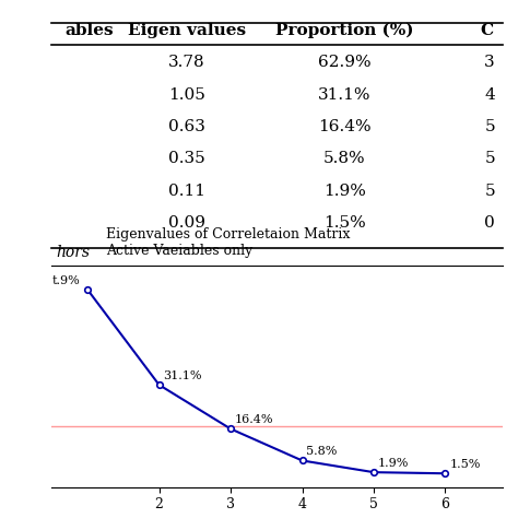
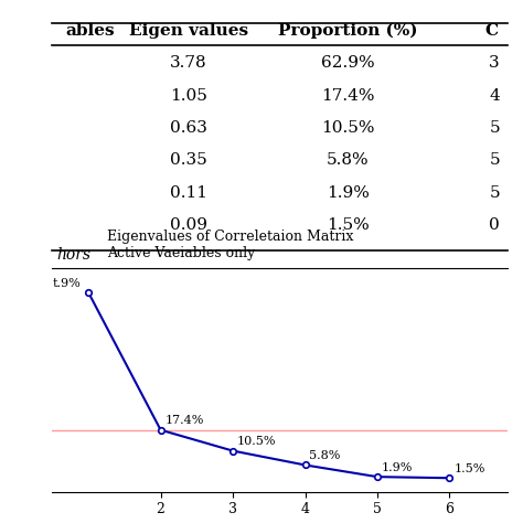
2: 31.1% -> 17.4%
3: 16.4% -> 10.5%
